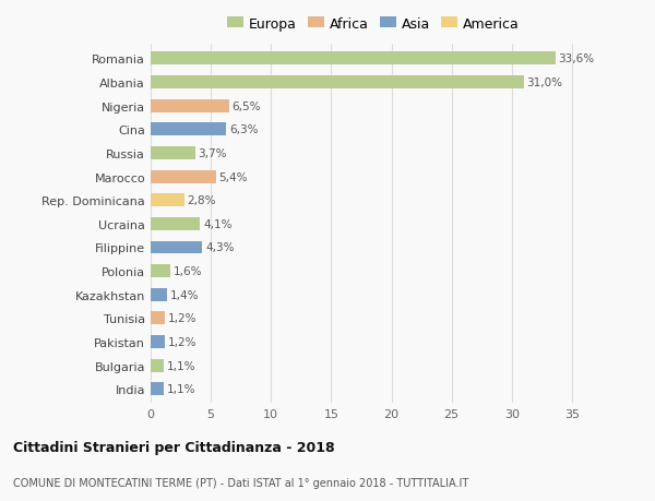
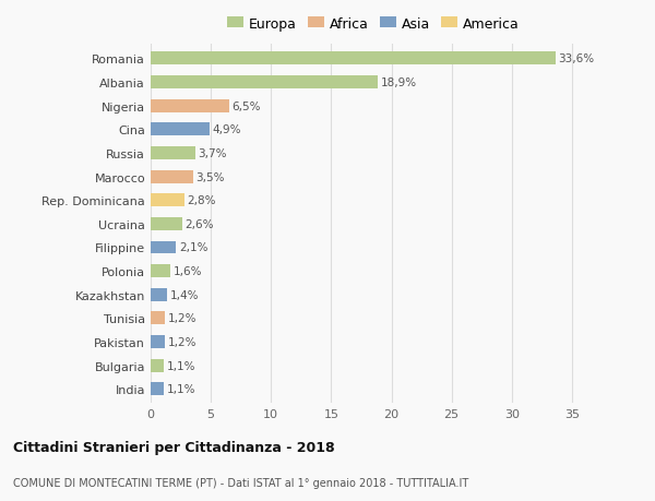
Albania: 31,0% -> 18,9%
Cina: 6,3% -> 4,9%
Marocco: 5,4% -> 3,5%
Ucraina: 4,1% -> 2,6%
Filippine: 4,3% -> 2,1%
